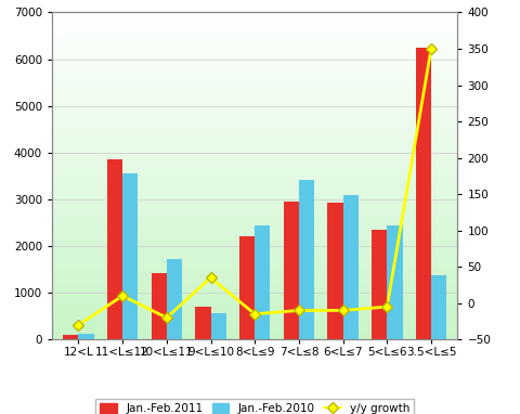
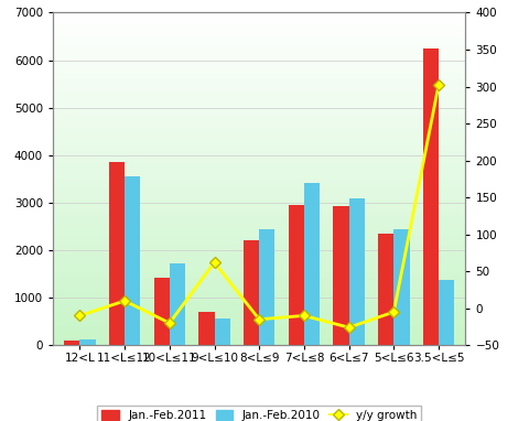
y/y growth/12<L: -30 -> -10
y/y growth/9<L≤10: 35 -> 62
y/y growth/6<L≤7: -10 -> -26
y/y growth/3.5<L≤5: 350 -> 302
